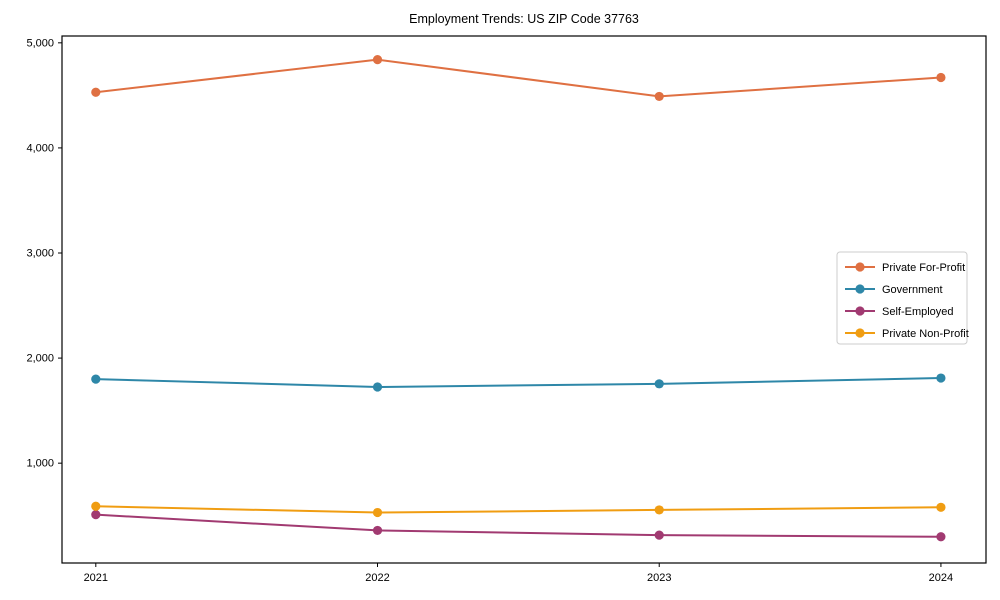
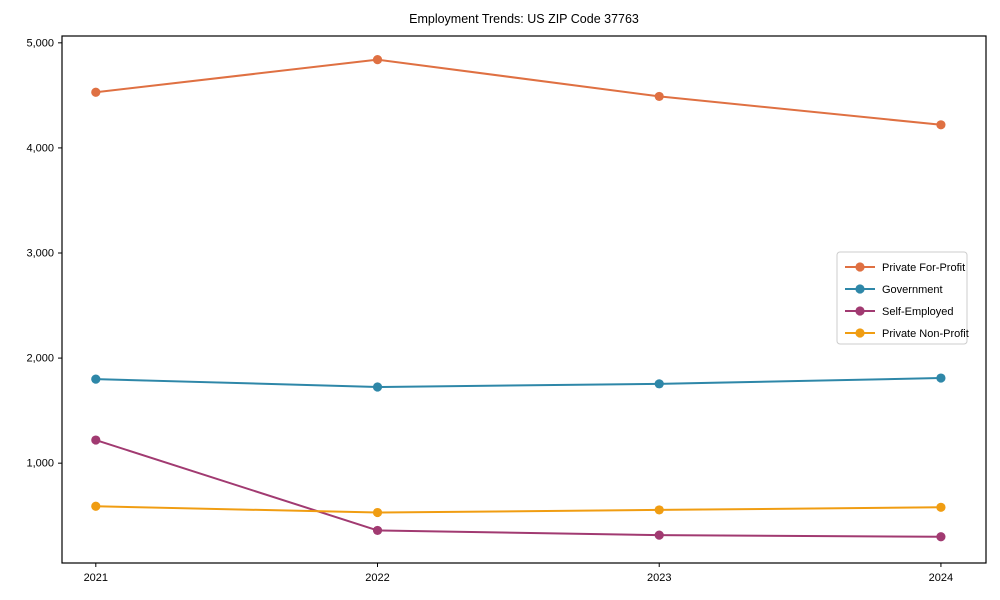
Self-Employed/2021: 510 -> 1220
Private For-Profit/2024: 4670 -> 4220
